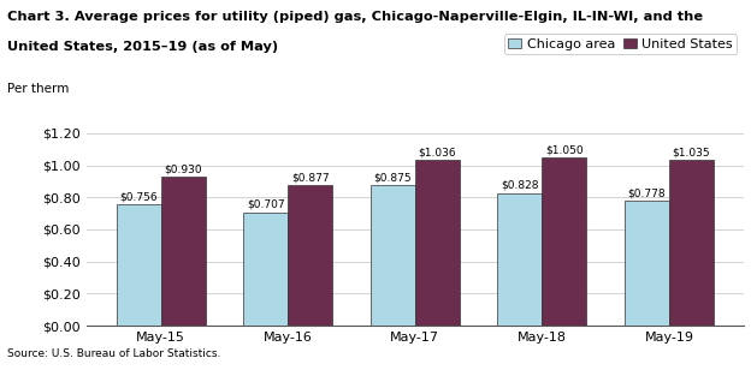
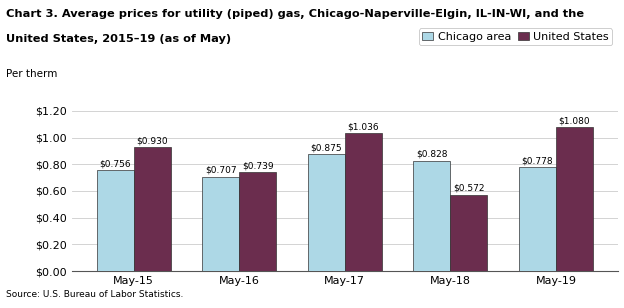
United States/May-16: $0.877 -> $0.739
United States/May-18: $1.050 -> $0.572
United States/May-19: $1.035 -> $1.080
